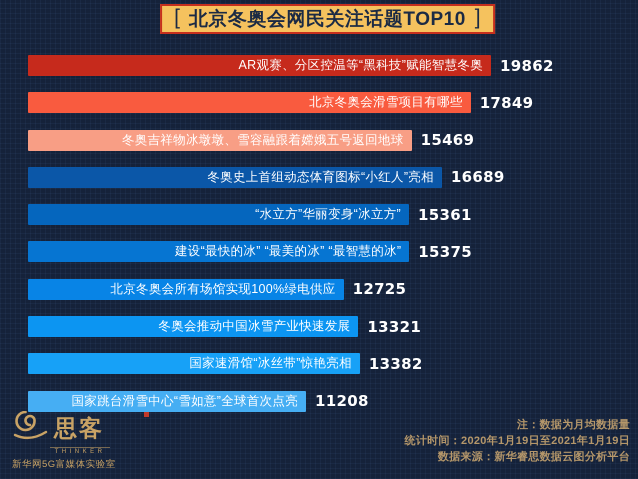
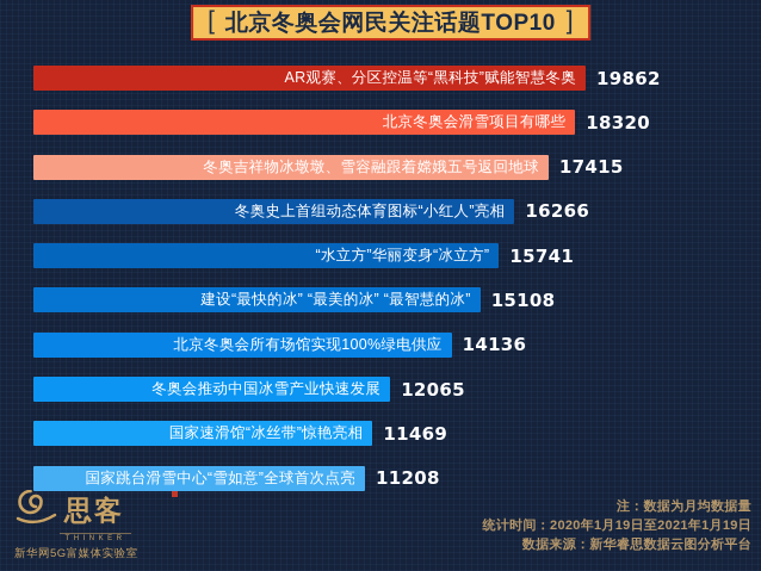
北京冬奥会滑雪项目有哪些: 17849 -> 18320
冬奥吉祥物冰墩墩、雪容融跟着嫦娥五号返回地球: 15469 -> 17415
冬奥史上首组动态体育图标“小红人”亮相: 16689 -> 16266
“水立方”华丽变身“冰立方”: 15361 -> 15741
建设“最快的冰” “最美的冰” “最智慧的冰”: 15375 -> 15108
北京冬奥会所有场馆实现100%绿电供应: 12725 -> 14136
冬奥会推动中国冰雪产业快速发展: 13321 -> 12065
国家速滑馆“冰丝带”惊艳亮相: 13382 -> 11469
